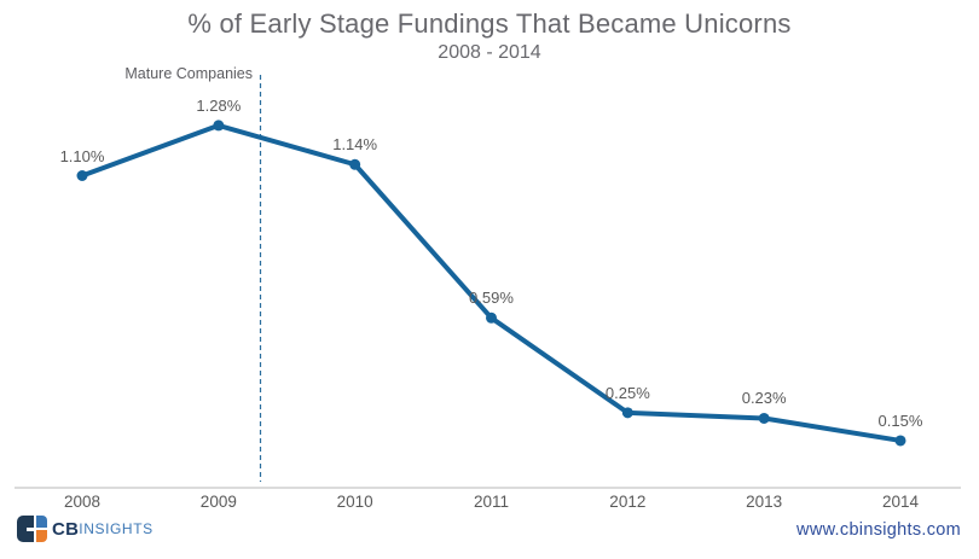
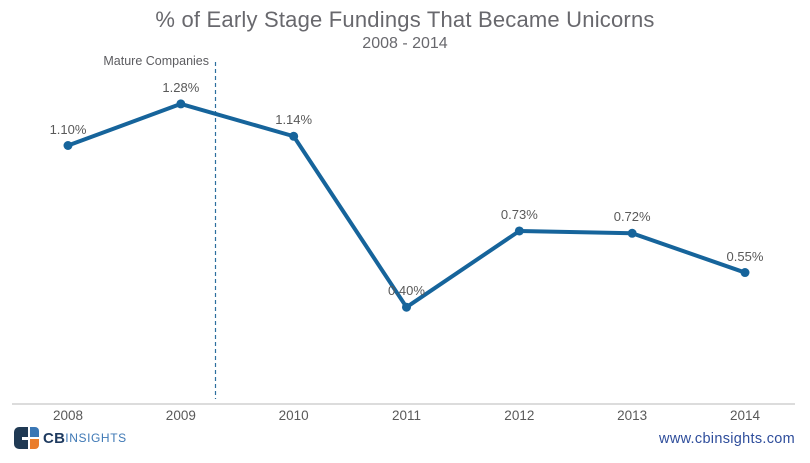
2011: 0.59% -> 0.40%
2012: 0.25% -> 0.73%
2013: 0.23% -> 0.72%
2014: 0.15% -> 0.55%
